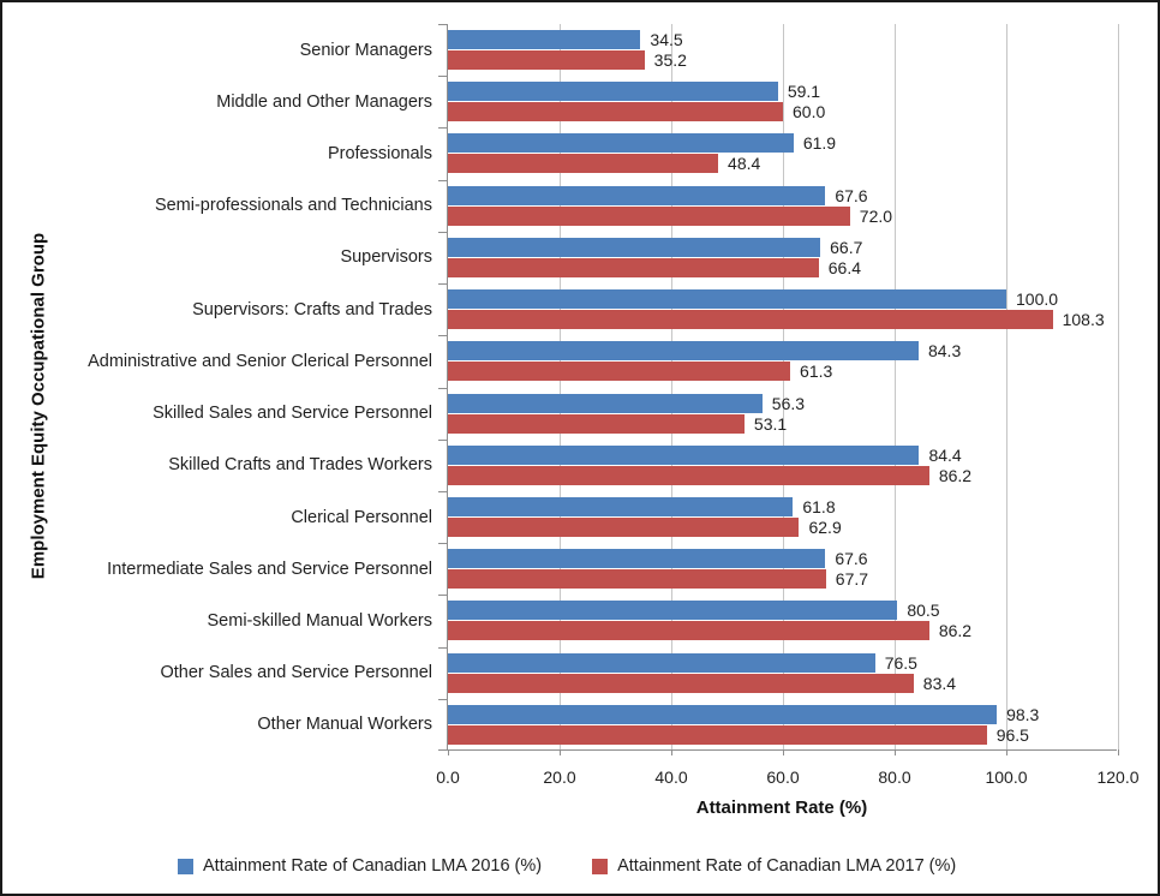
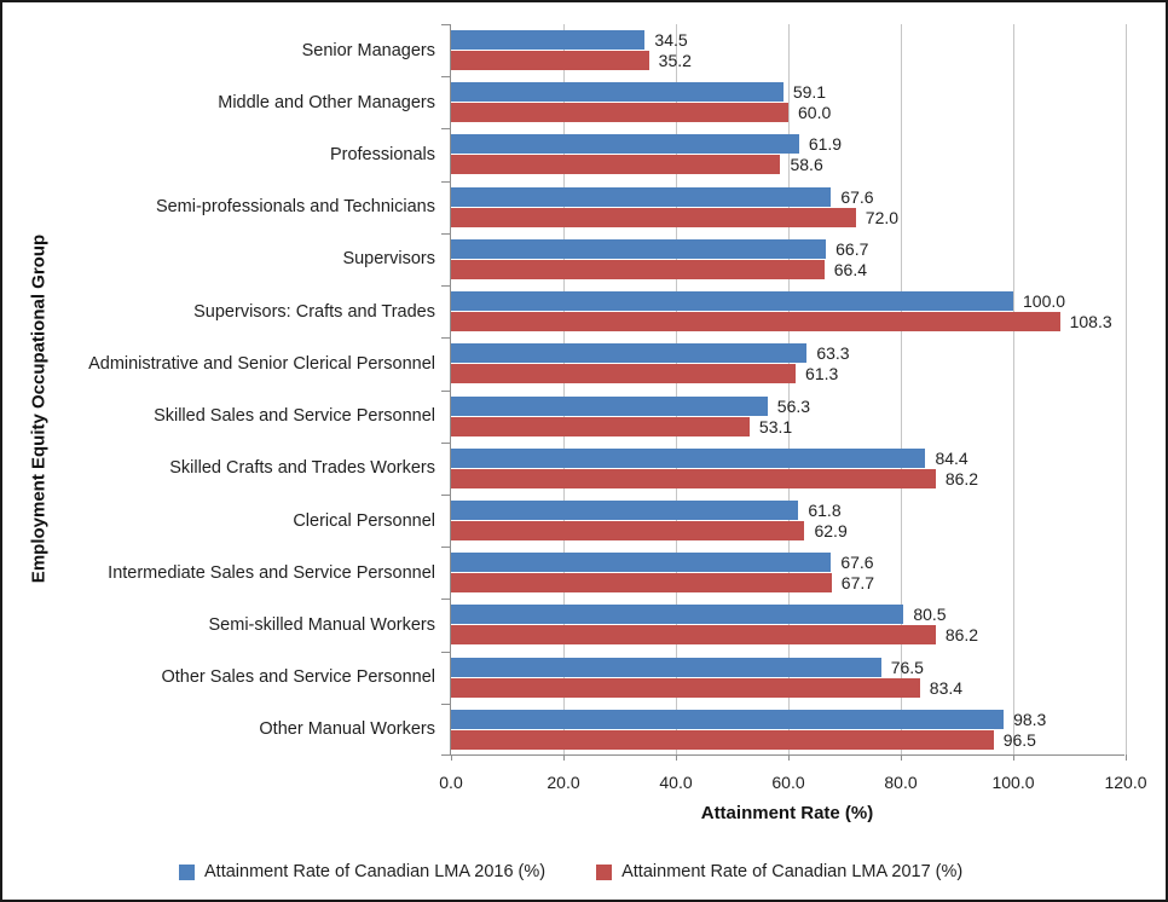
Attainment Rate of Canadian LMA 2017 (%)/Professionals: 48.4 -> 58.6
Attainment Rate of Canadian LMA 2016 (%)/Administrative and Senior Clerical Personnel: 84.3 -> 63.3
